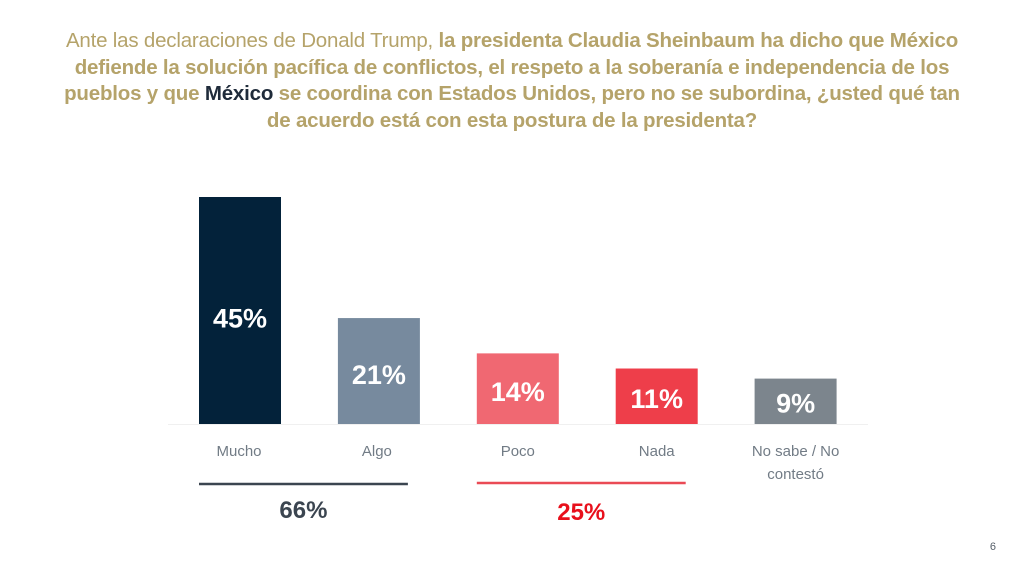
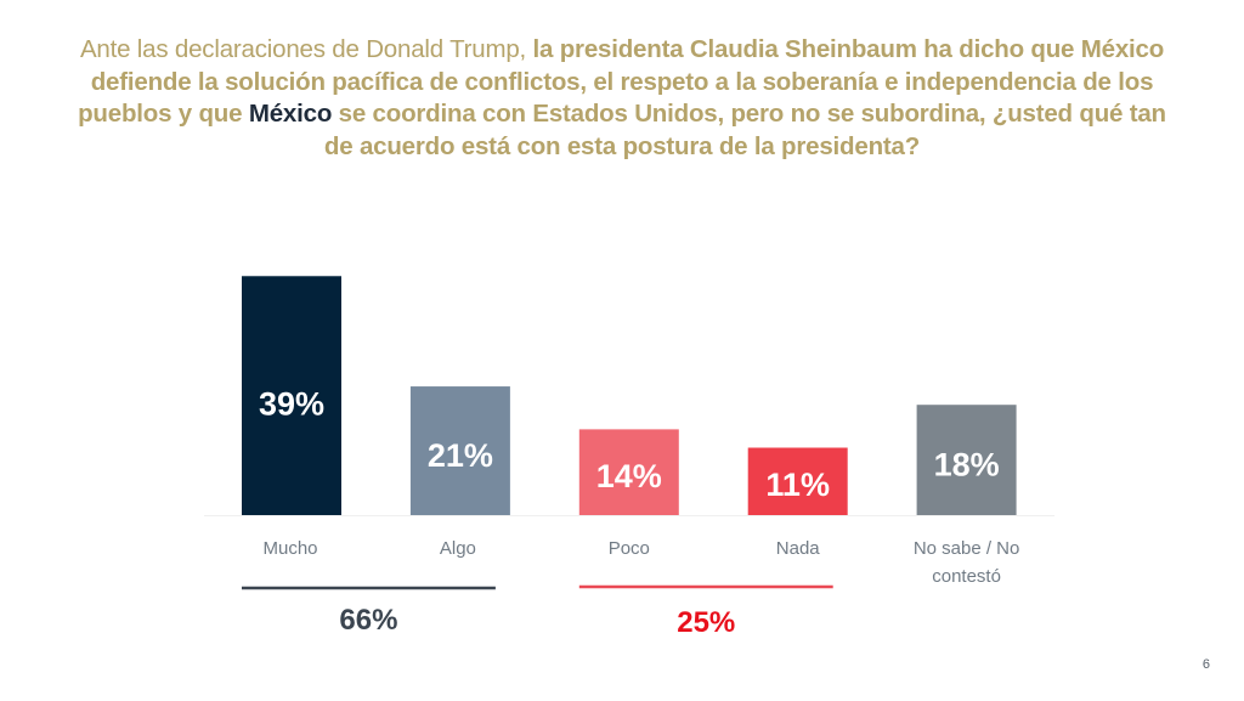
Mucho: 45% -> 39%
No sabe / No contestó: 9% -> 18%
